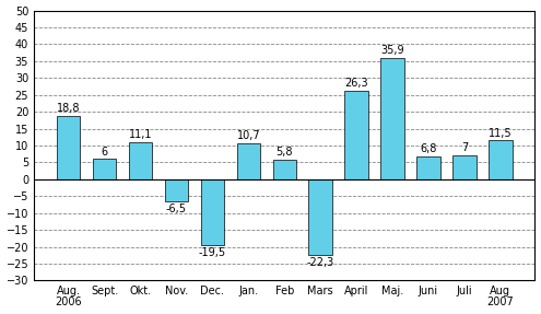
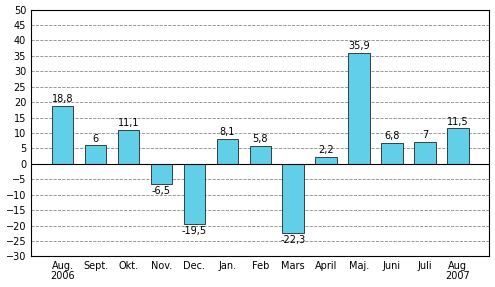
Jan.: 10,7 -> 8,1
April: 26,3 -> 2,2
